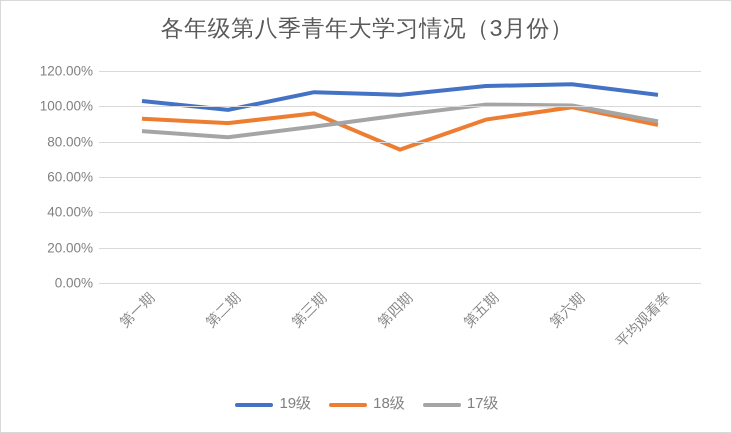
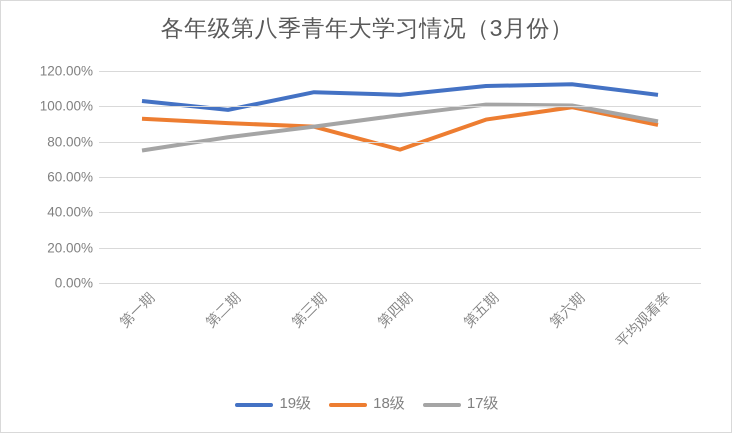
17级/第一期: 86% -> 75%
18级/第三期: 96% -> 89%
